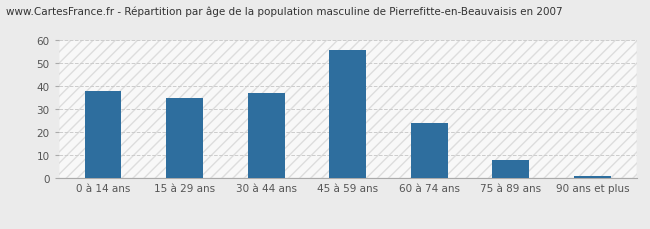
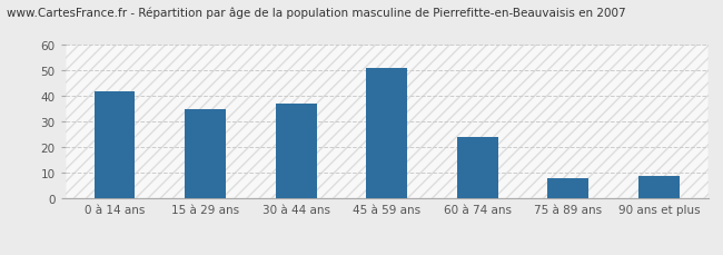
0 à 14 ans: 38 -> 42
45 à 59 ans: 56 -> 51
90 ans et plus: 1 -> 9
